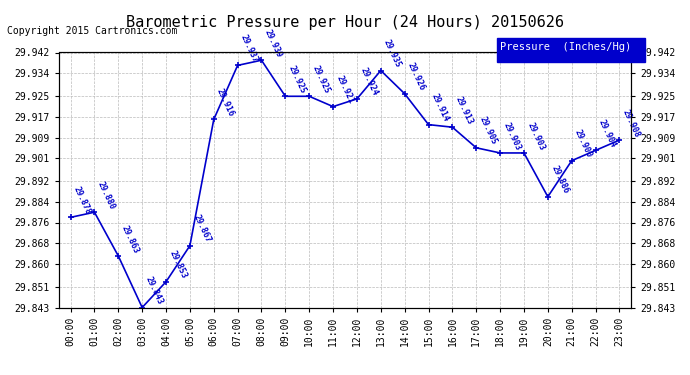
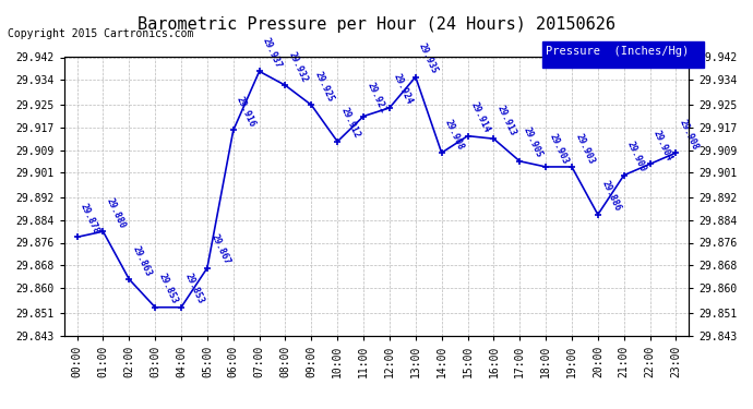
03:00: 29.843 -> 29.853
08:00: 29.939 -> 29.932
10:00: 29.925 -> 29.912
14:00: 29.926 -> 29.908
